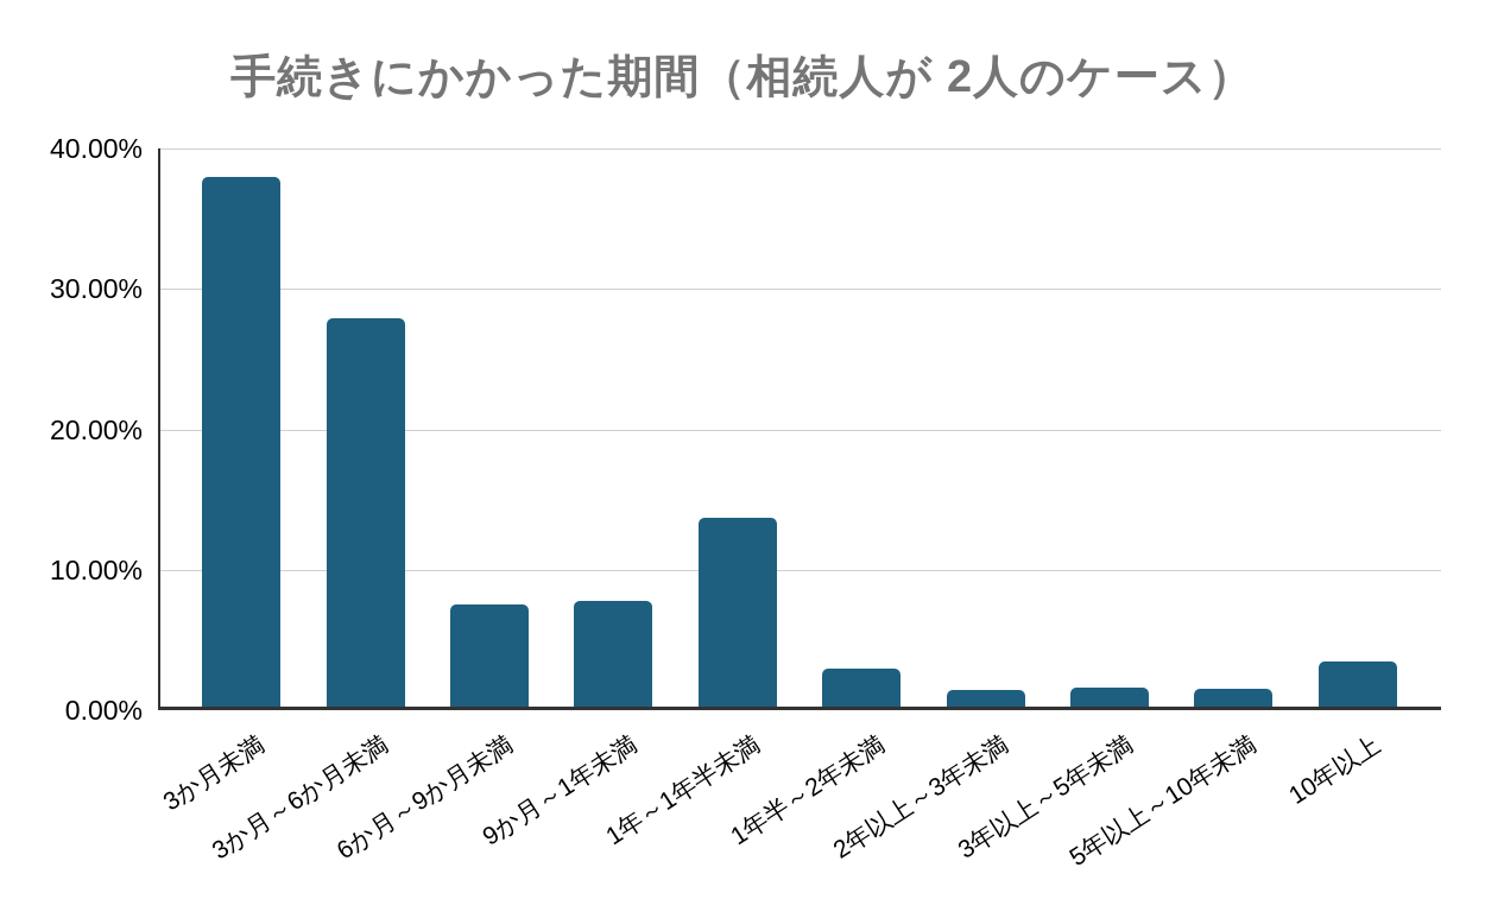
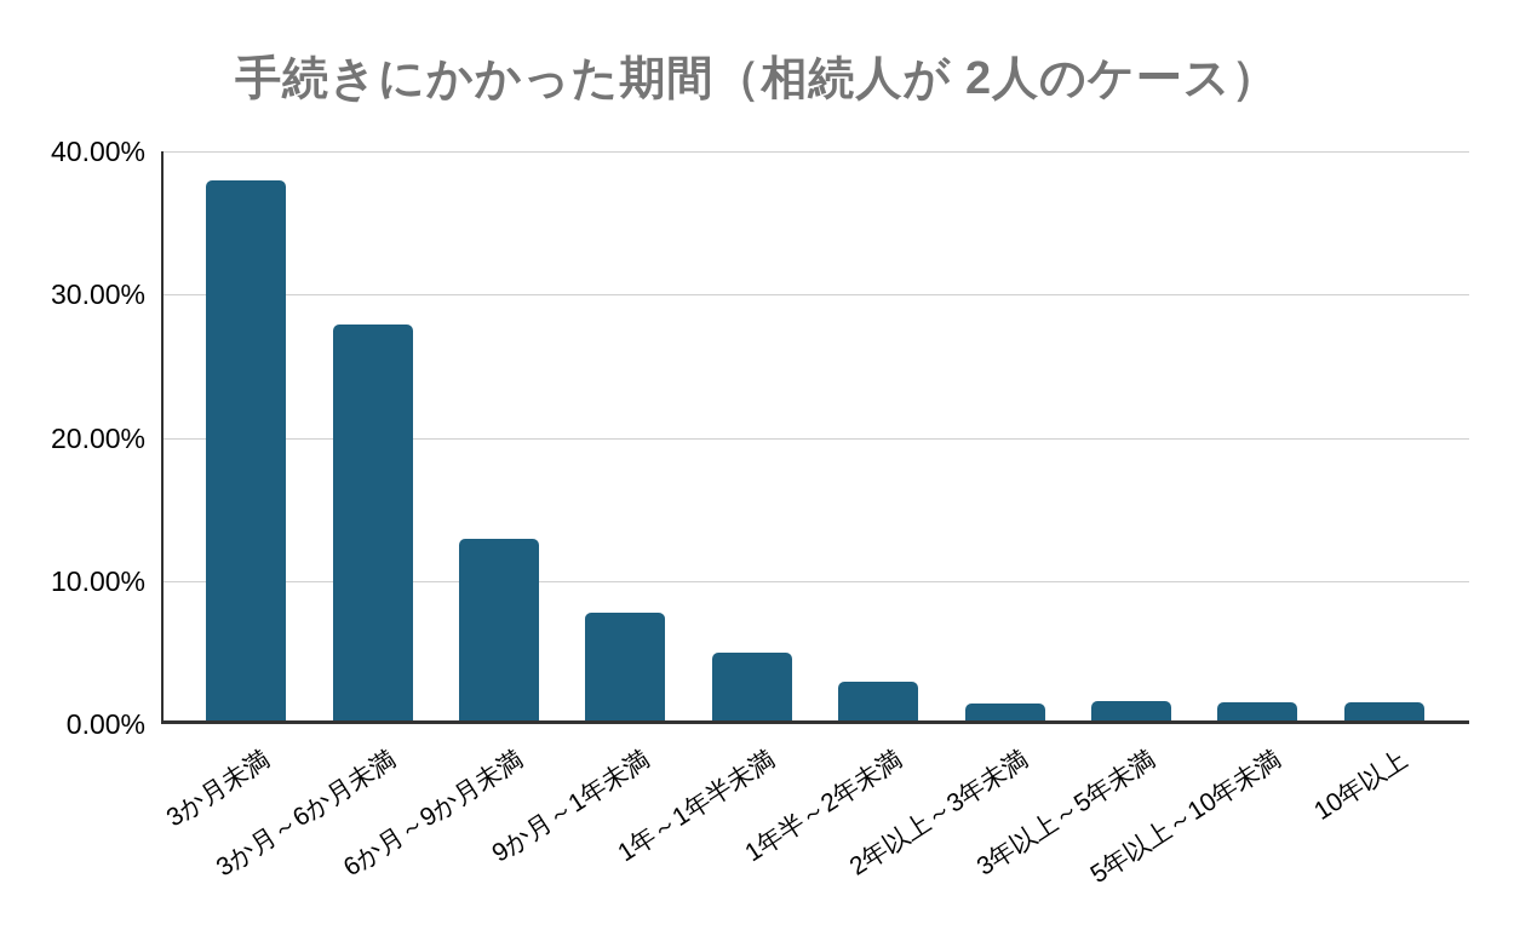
6か月～9か月未満: 7.3% -> 12.8%
1年～1年半未満: 13.5% -> 4.8%
10年以上: 3.2% -> 1.3%
